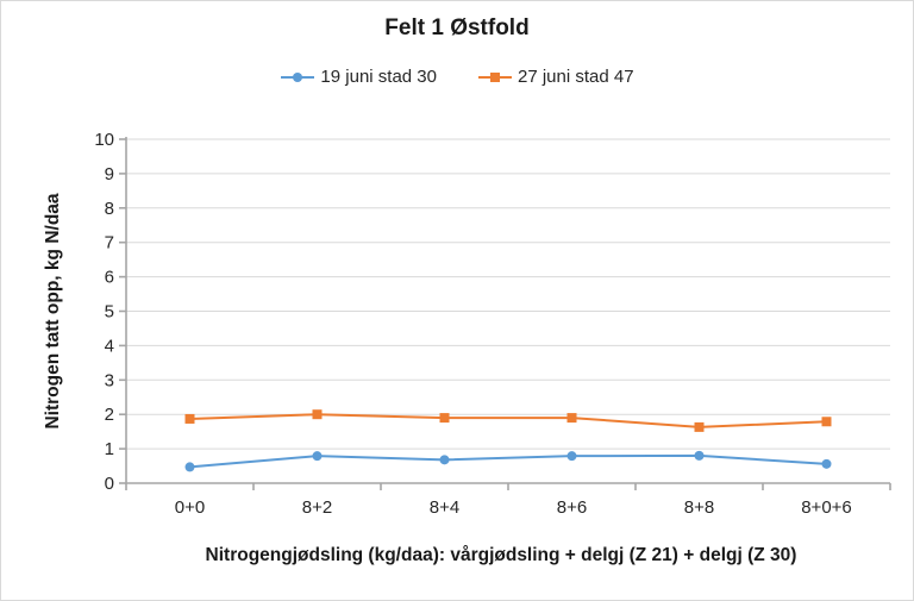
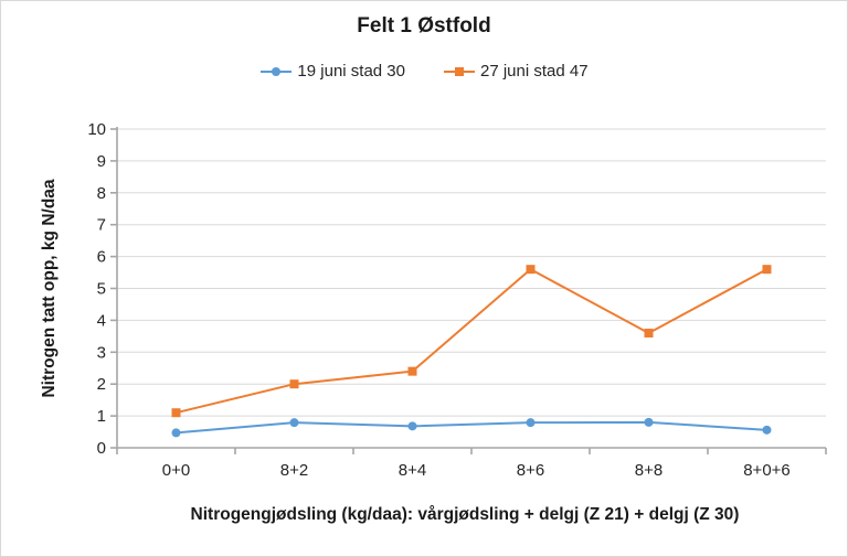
27 juni stad 47/0+0: 1.9 -> 1.1
27 juni stad 47/8+4: 1.9 -> 2.4
27 juni stad 47/8+6: 1.9 -> 5.6
27 juni stad 47/8+8: 1.6 -> 3.6
27 juni stad 47/8+0+6: 1.8 -> 5.6
